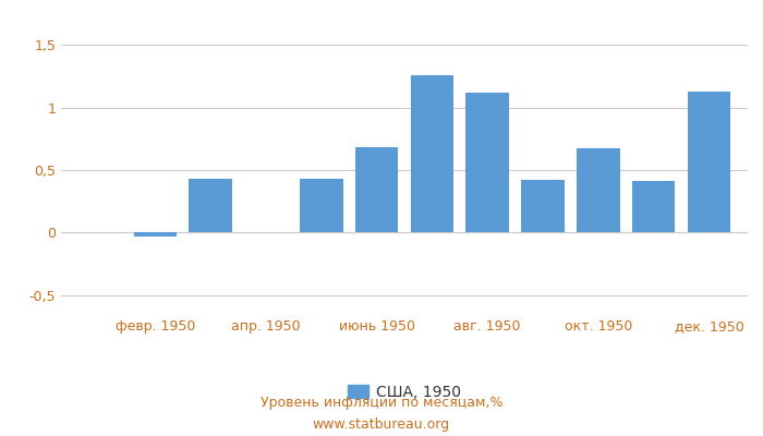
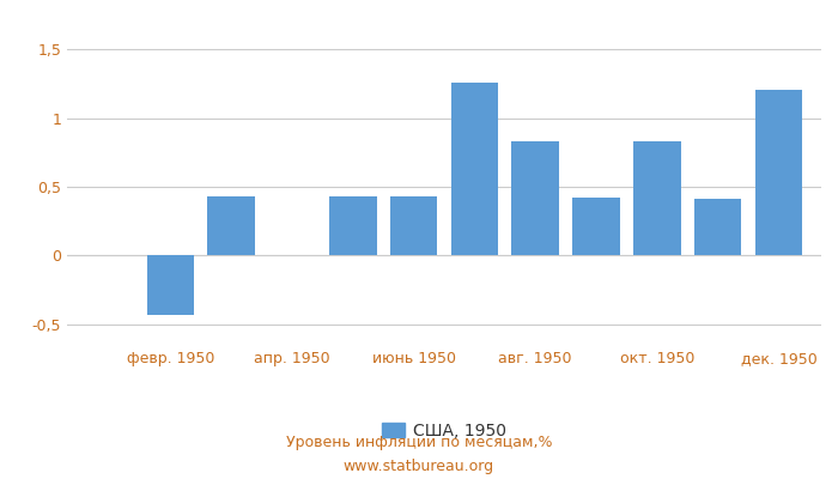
февр. 1950: -0,03 -> -0,43
июнь 1950: 0,68 -> 0,43
авг. 1950: 1,12 -> 0,83
окт. 1950: 0,67 -> 0,83
дек. 1950: 1,13 -> 1,21
